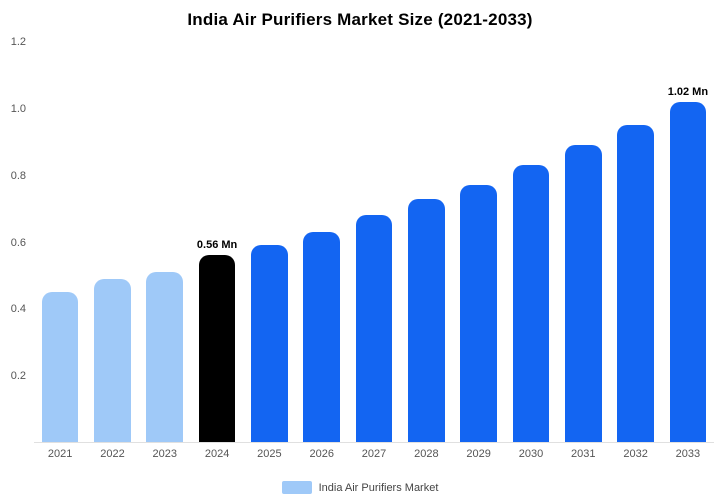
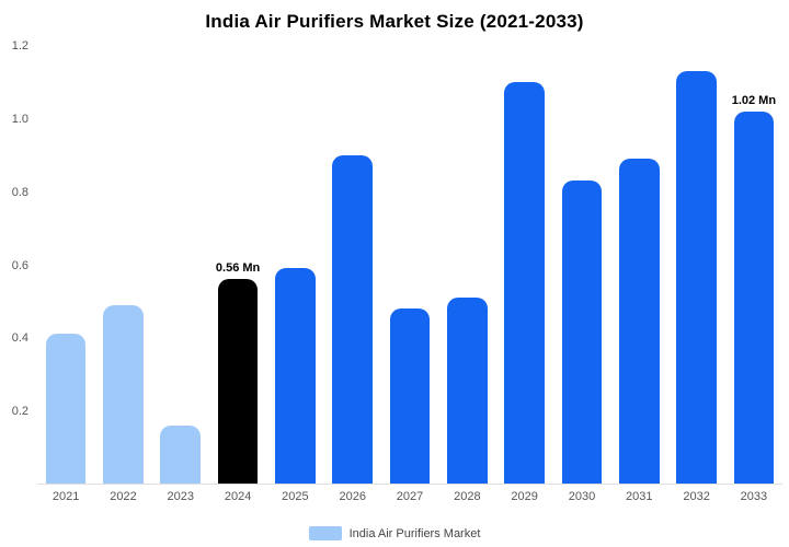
2021: 0.45 -> 0.41
2023: 0.51 -> 0.16
2026: 0.63 -> 0.90
2027: 0.68 -> 0.48
2028: 0.73 -> 0.51
2029: 0.77 -> 1.10
2032: 0.95 -> 1.13
